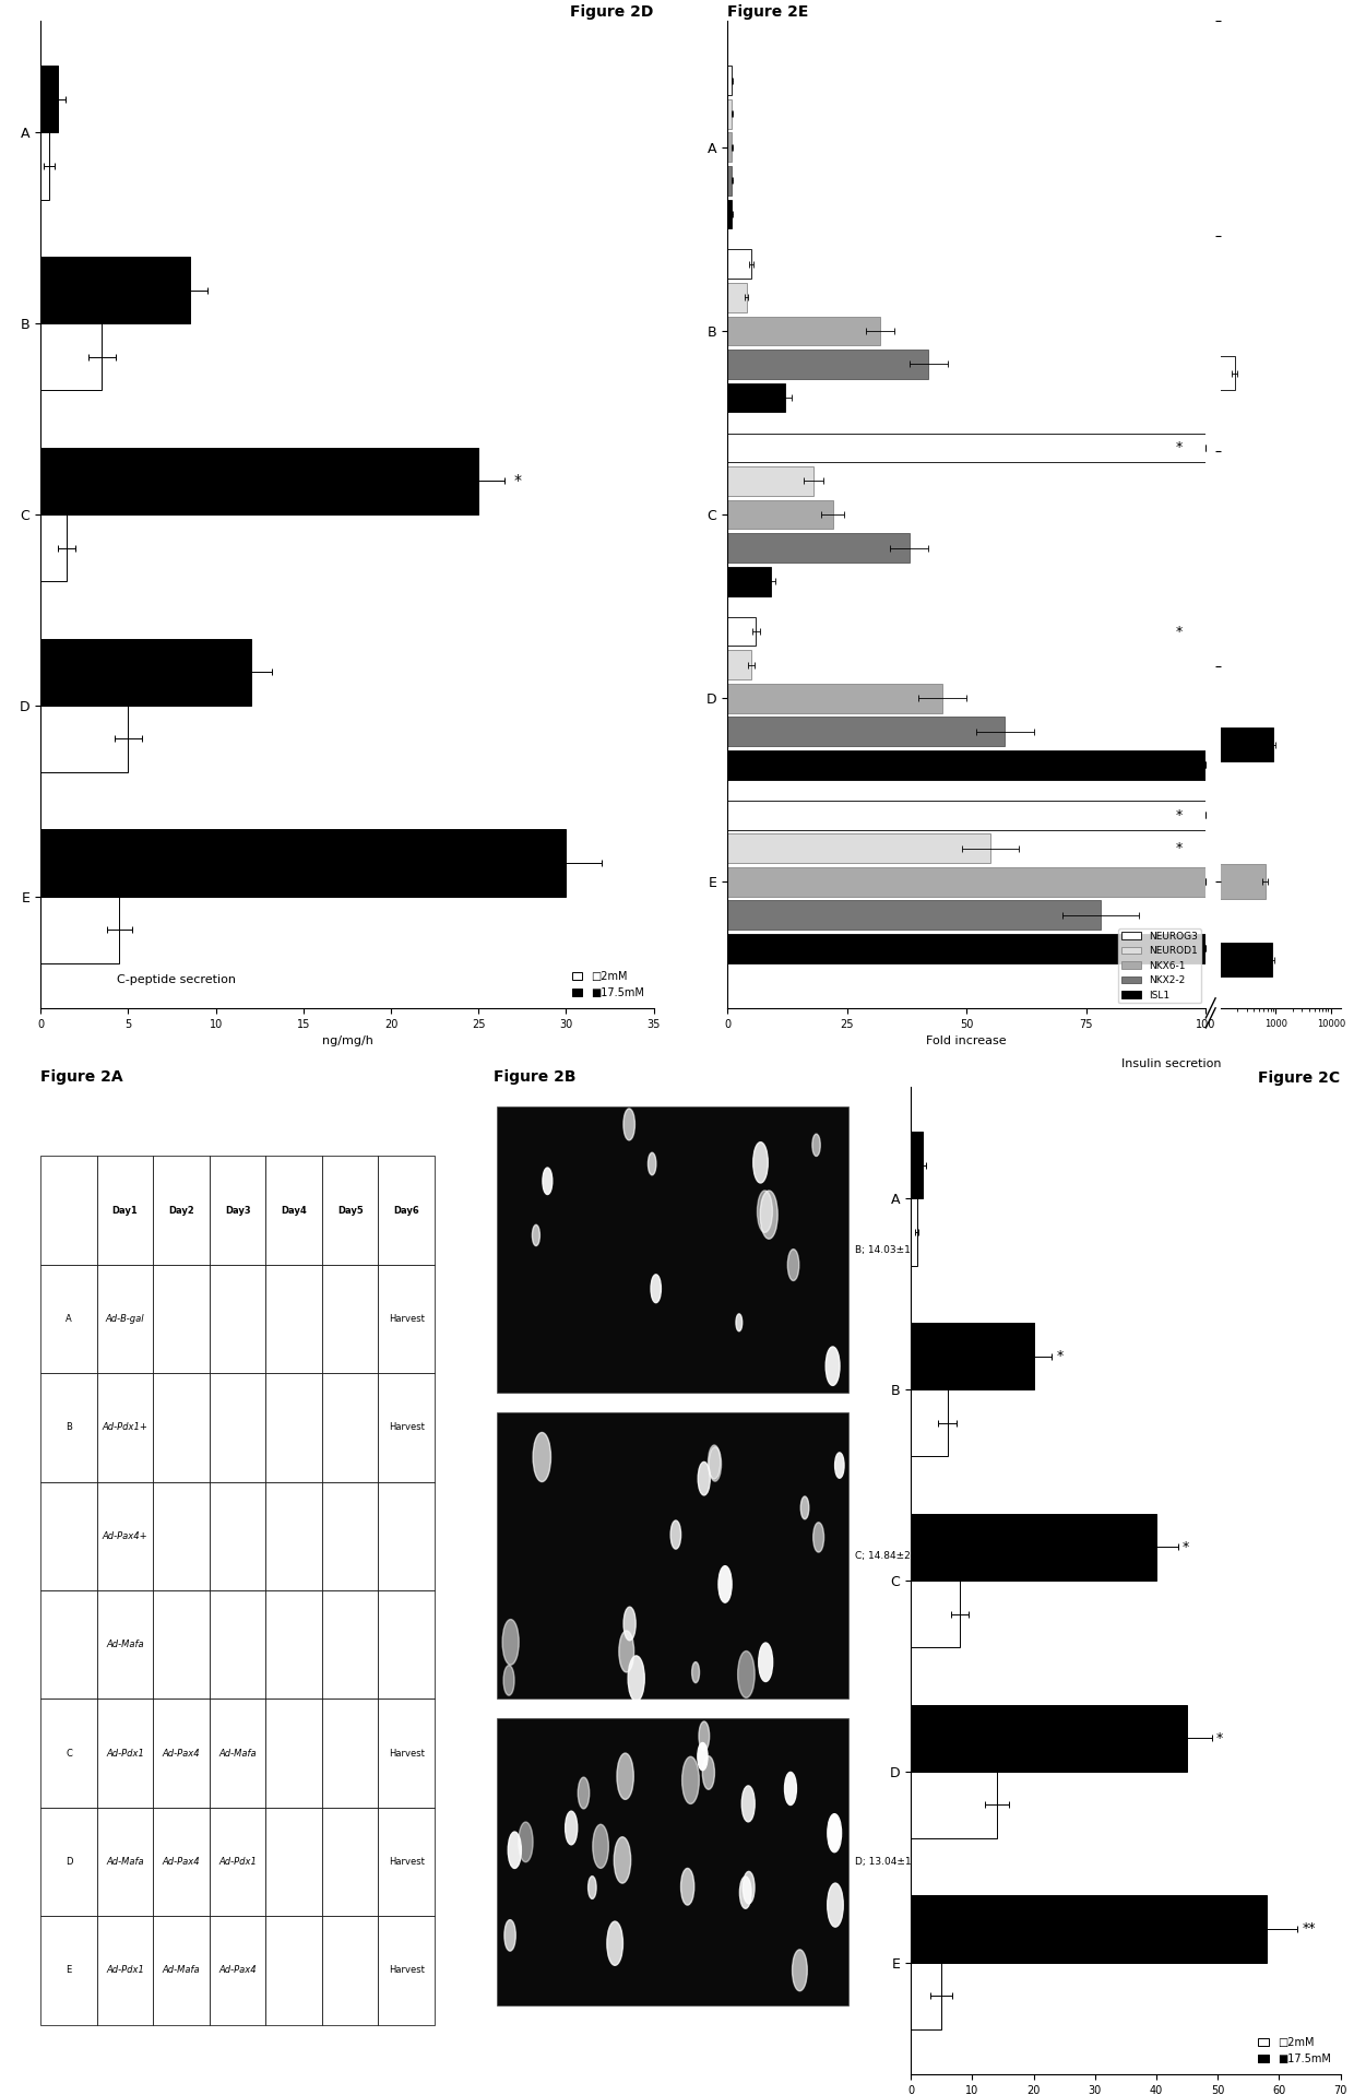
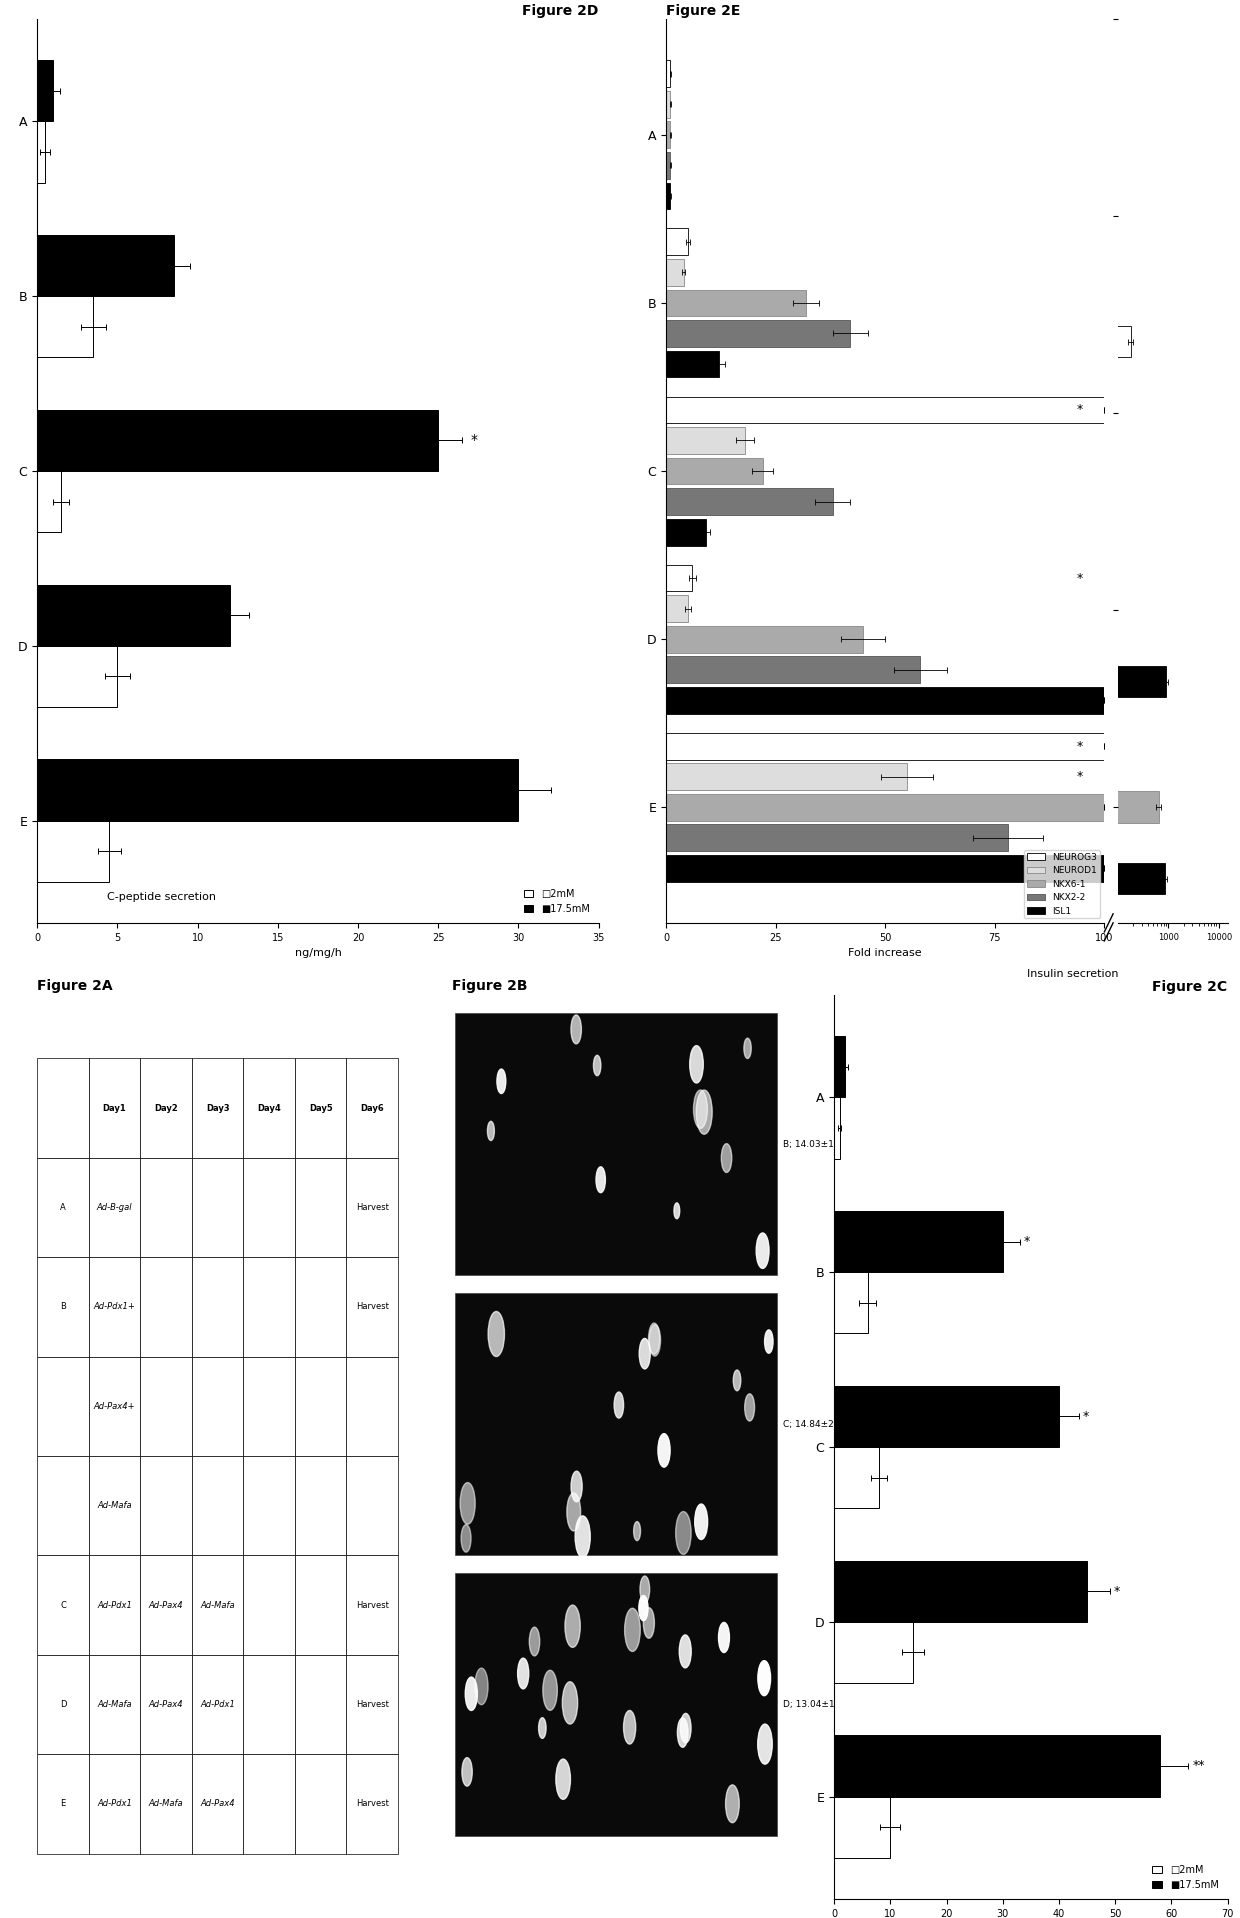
Figure 2C/■17.5mM/B: 20 -> 30
Figure 2C/□2mM/E: 5 -> 10
